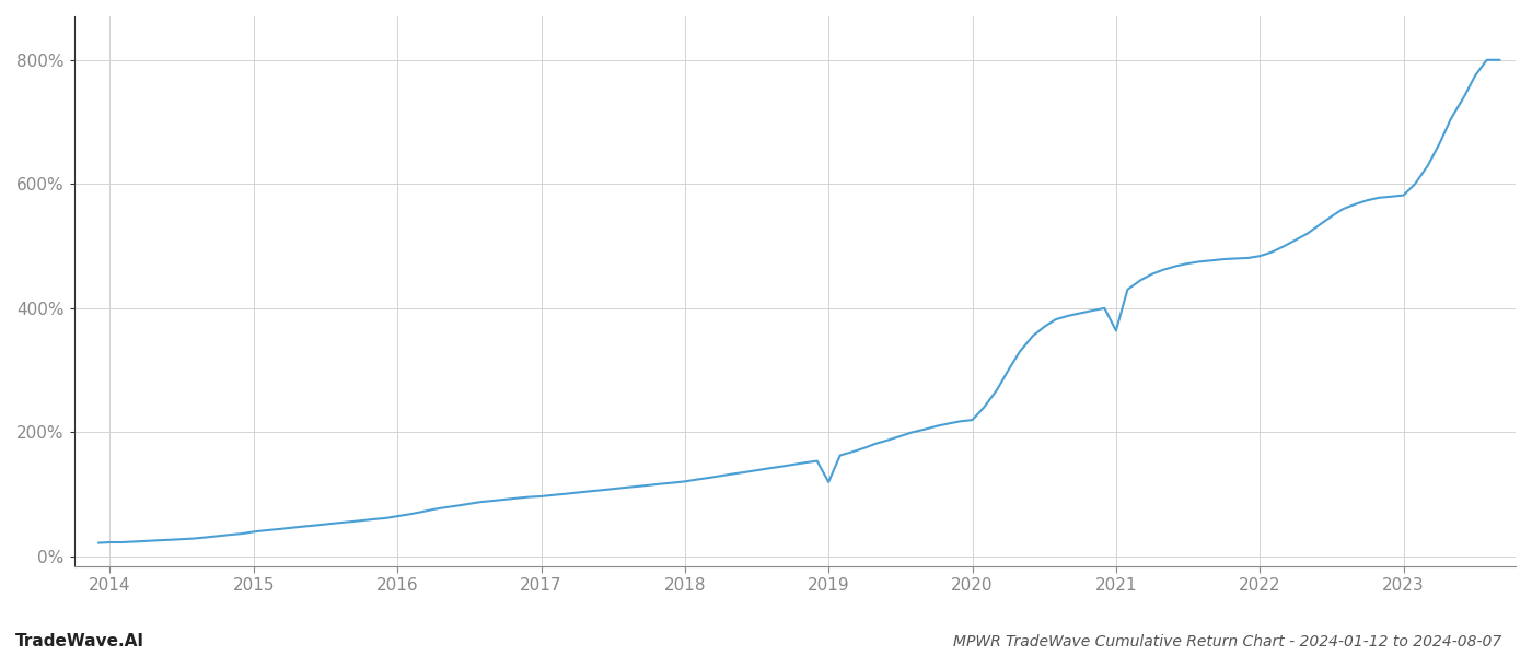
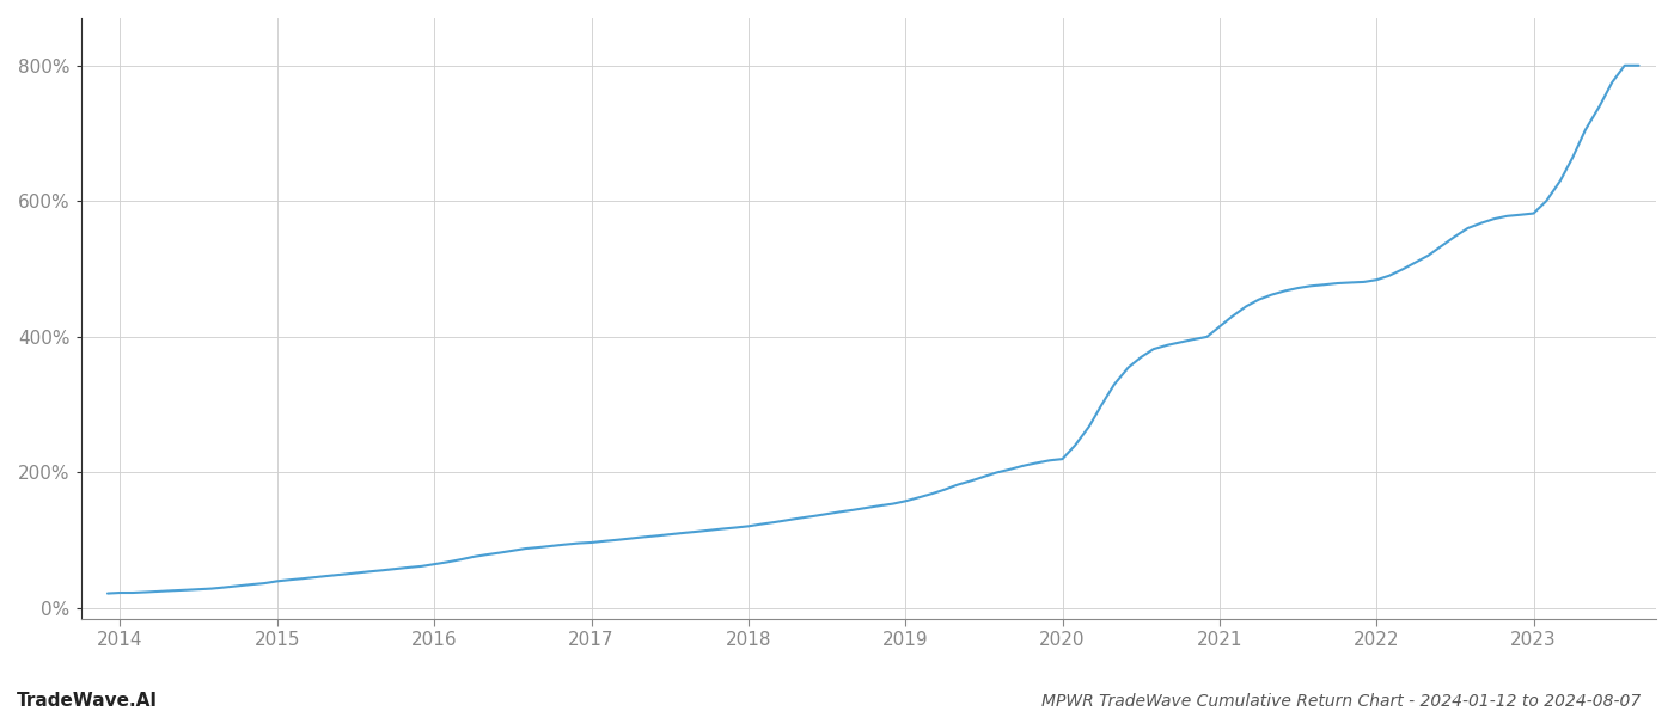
2019: 120% -> 158%
2021: 364% -> 415%
